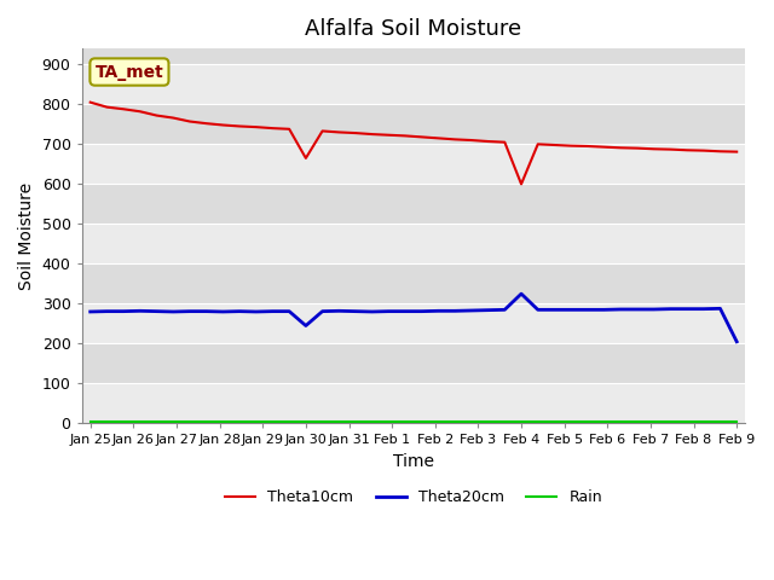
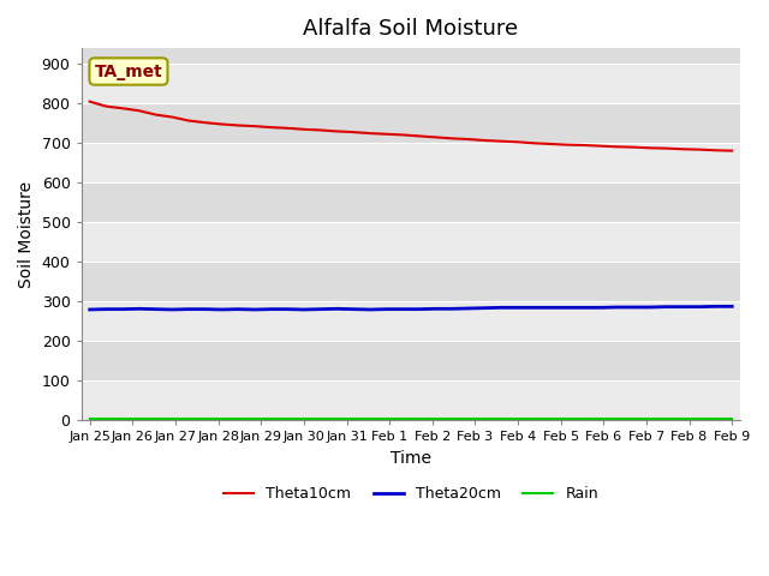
Theta10cm/Jan 30: 665 -> 735
Theta20cm/Jan 30: 245 -> 280
Theta10cm/Feb 4: 600 -> 703
Theta20cm/Feb 4: 325 -> 285
Theta20cm/Feb 9: 205 -> 288
